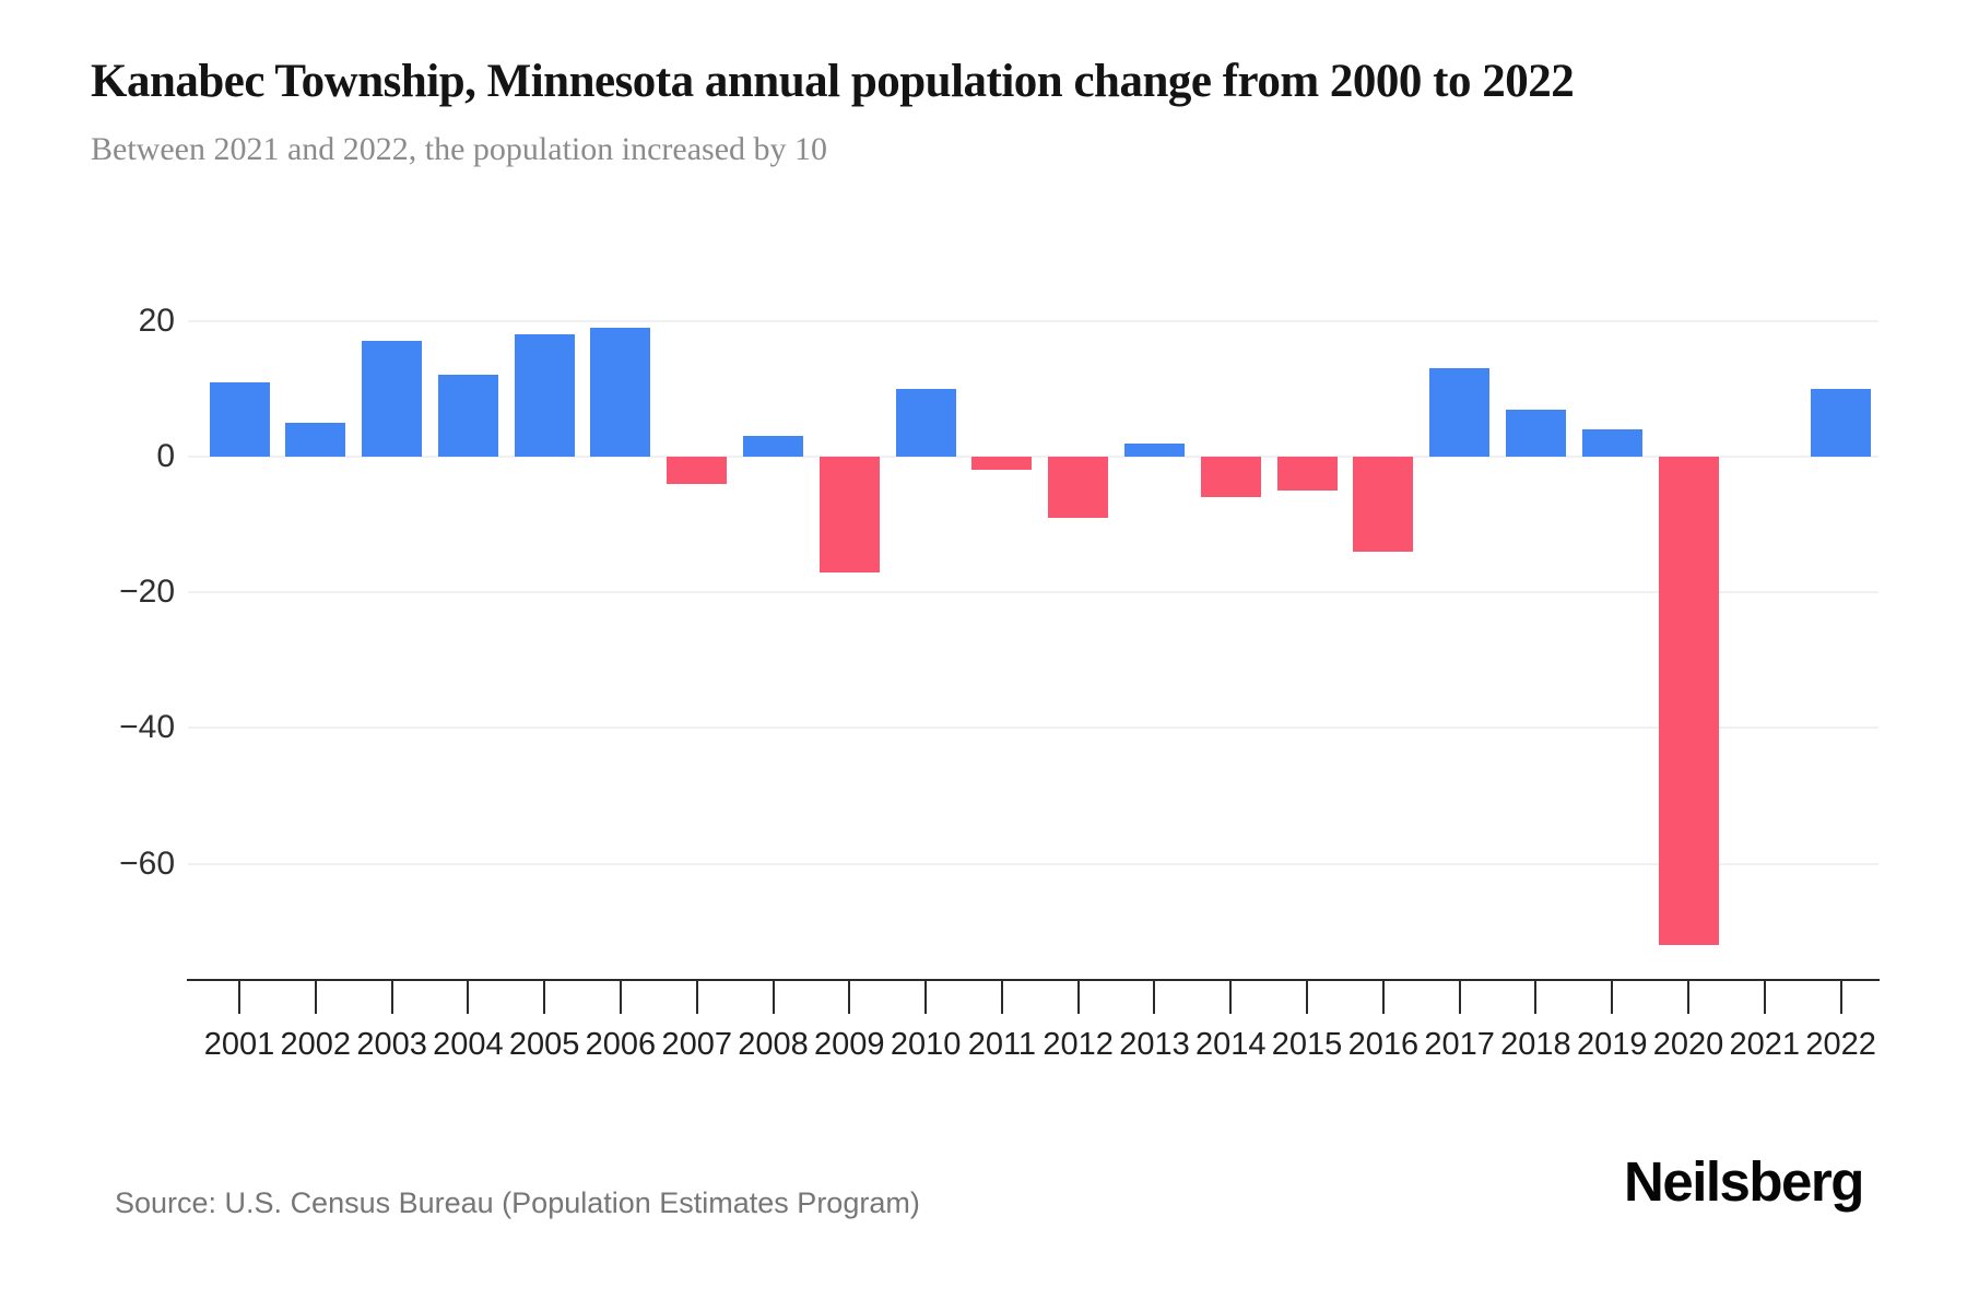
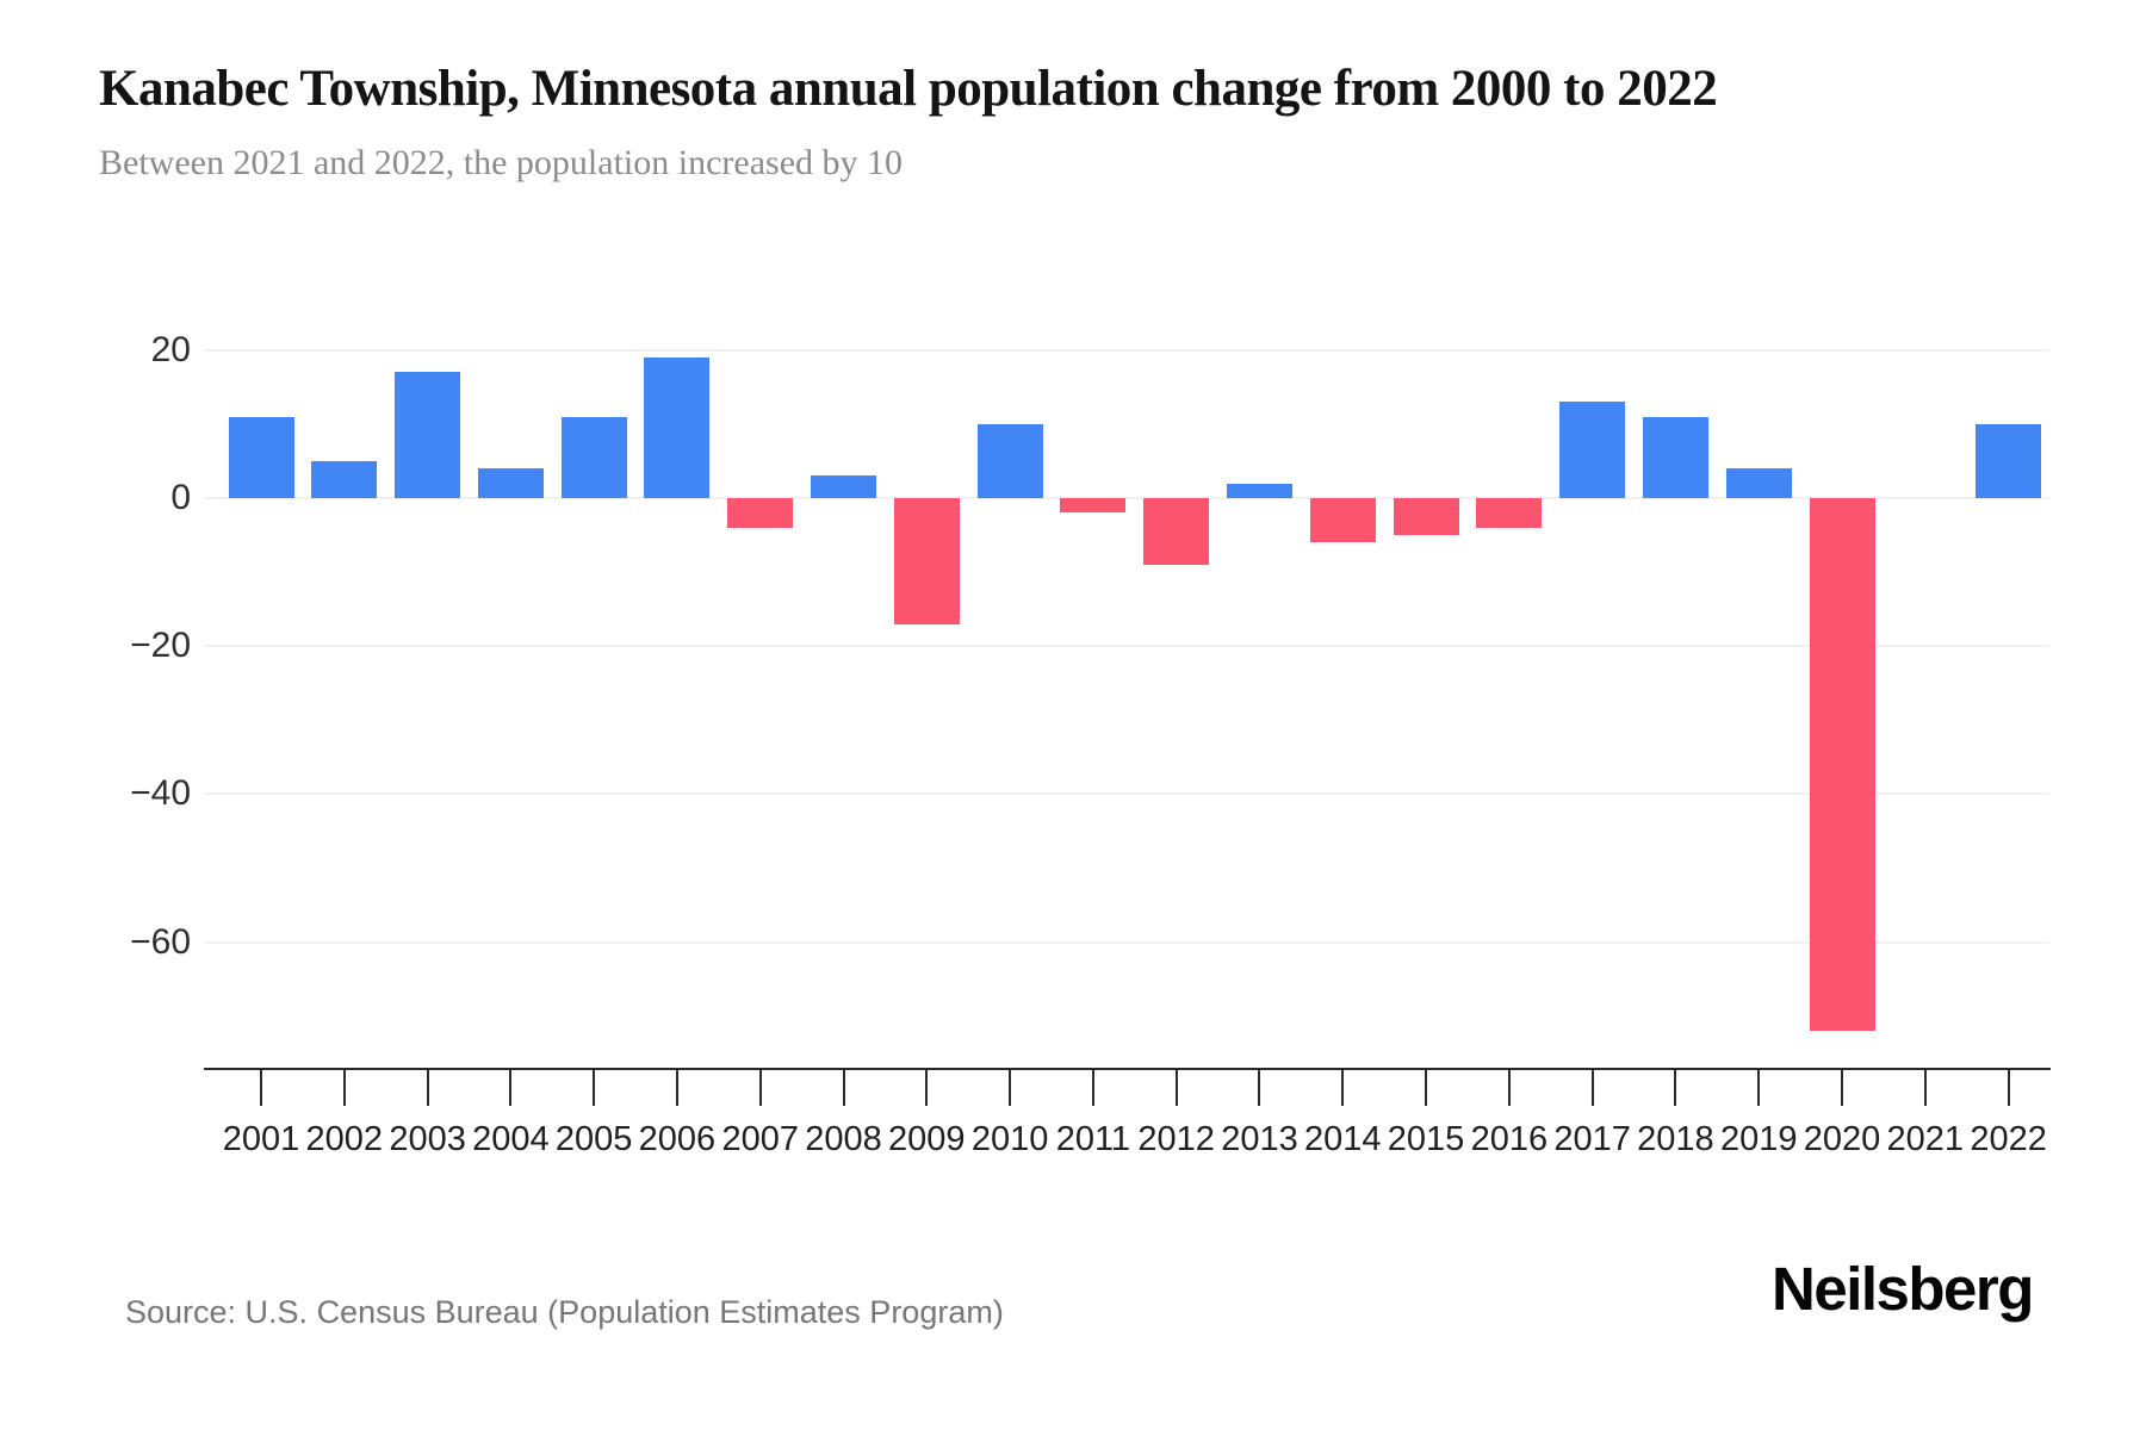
2004: 12 -> 4
2005: 18 -> 11
2016: -14 -> -4
2018: 7 -> 11
